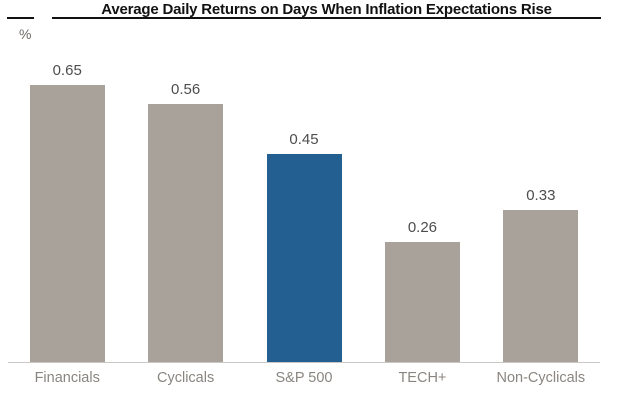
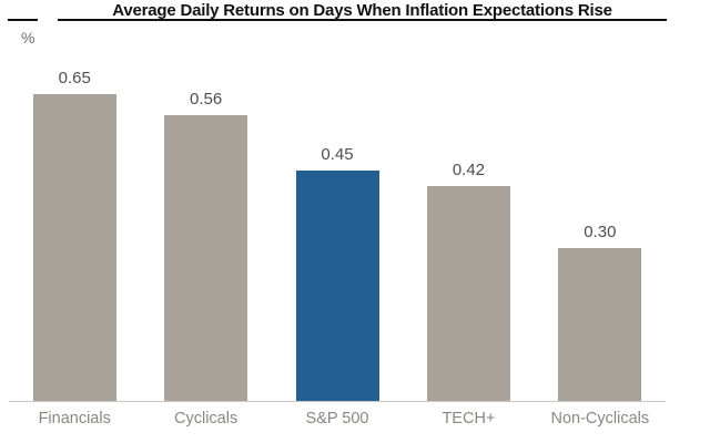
TECH+: 0.26 -> 0.42
Non-Cyclicals: 0.33 -> 0.30
